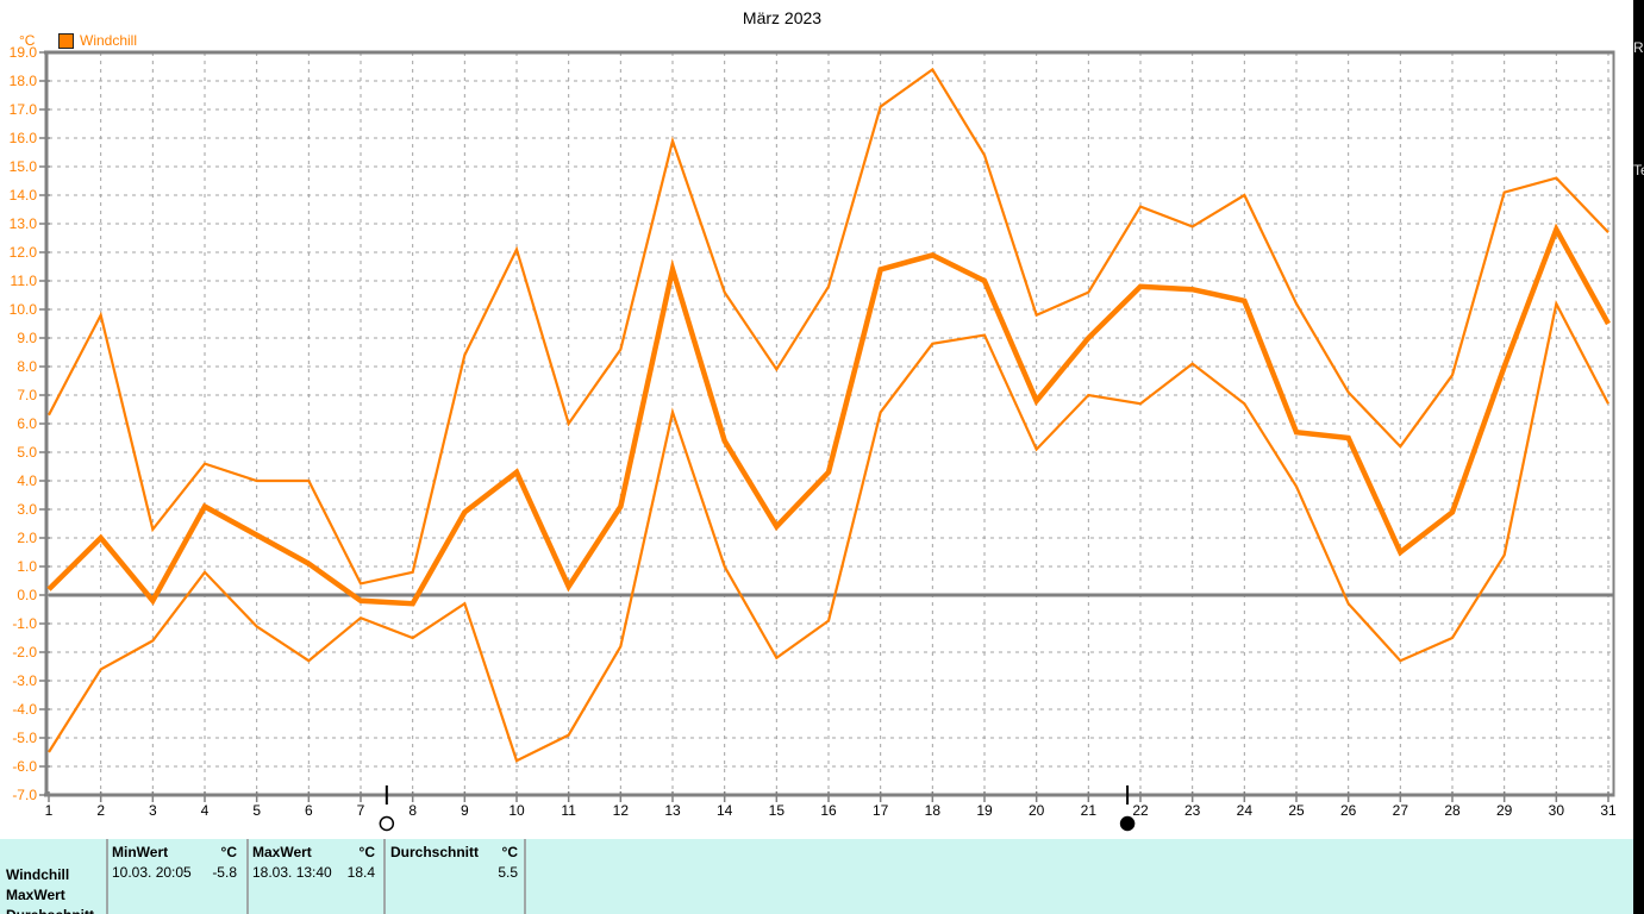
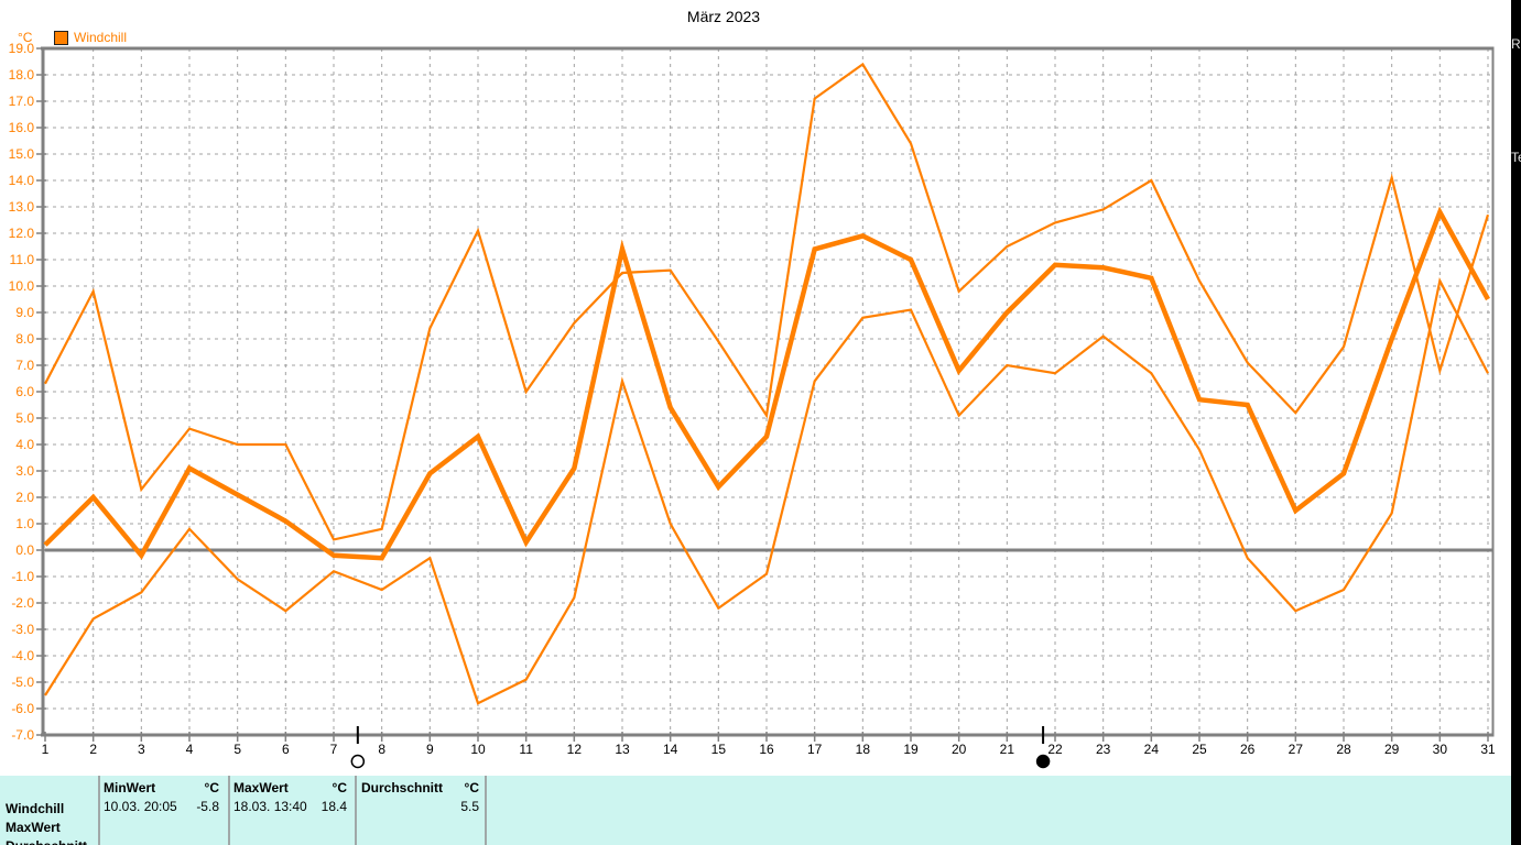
Windchill MaxWert/13: 15.9 -> 10.5
Windchill MaxWert/16: 10.8 -> 5.1
Windchill MaxWert/21: 10.6 -> 11.5
Windchill MaxWert/22: 13.6 -> 12.4
Windchill MaxWert/30: 14.6 -> 6.8
